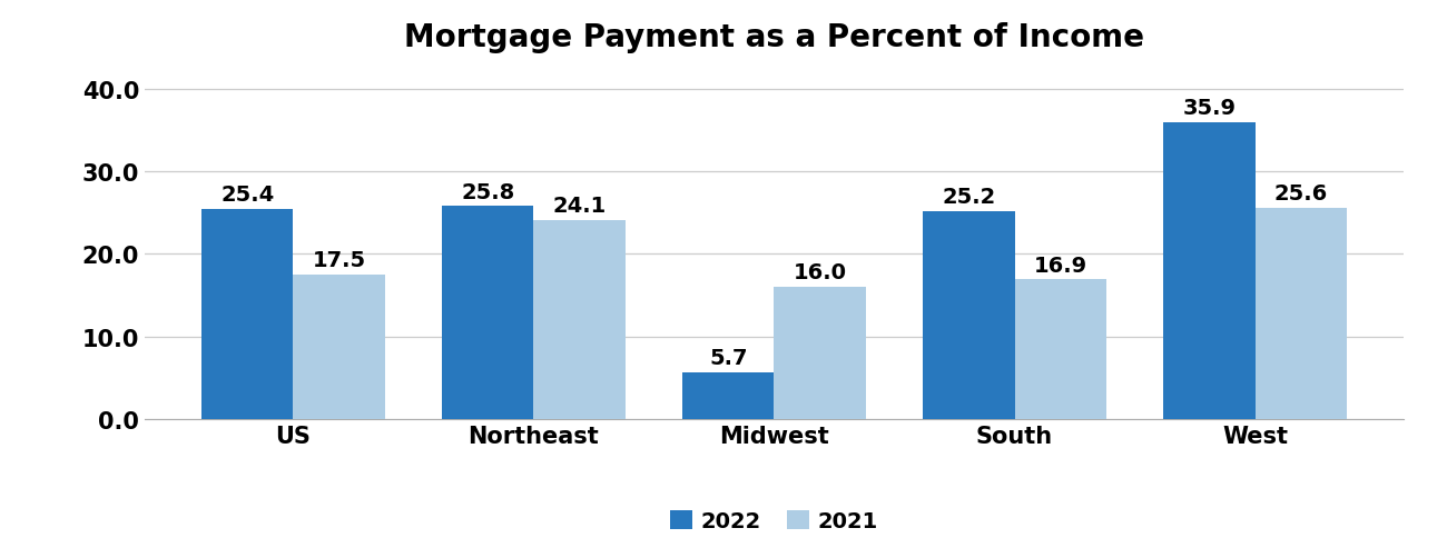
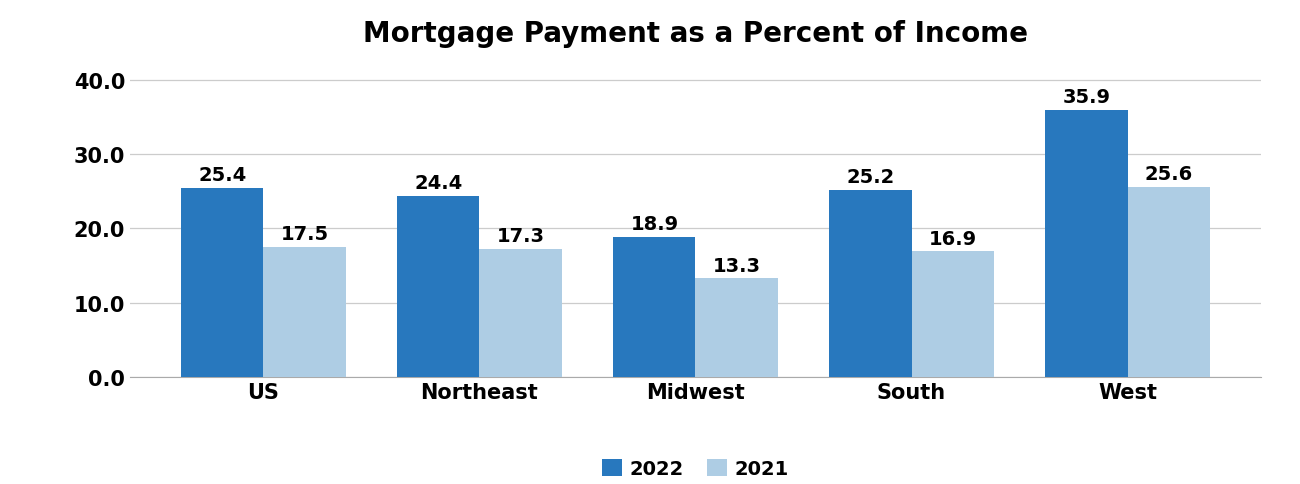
2022/Northeast: 25.8 -> 24.4
2021/Northeast: 24.1 -> 17.3
2022/Midwest: 5.7 -> 18.9
2021/Midwest: 16.0 -> 13.3
